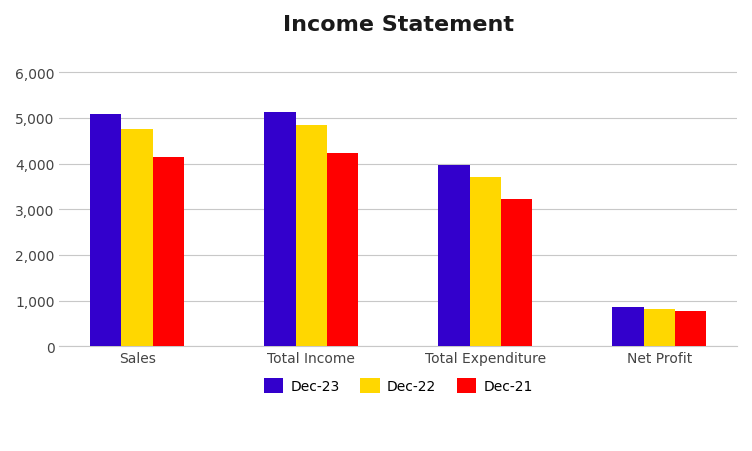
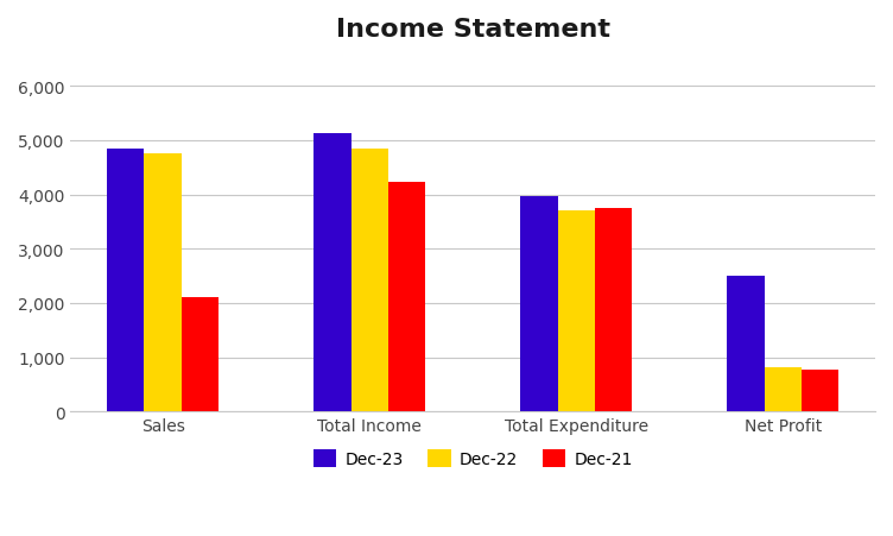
Dec-23/Sales: 5,080 -> 4,850
Dec-21/Sales: 4,150 -> 2,100
Dec-21/Total Expenditure: 3,220 -> 3,750
Dec-23/Net Profit: 850 -> 2,500
